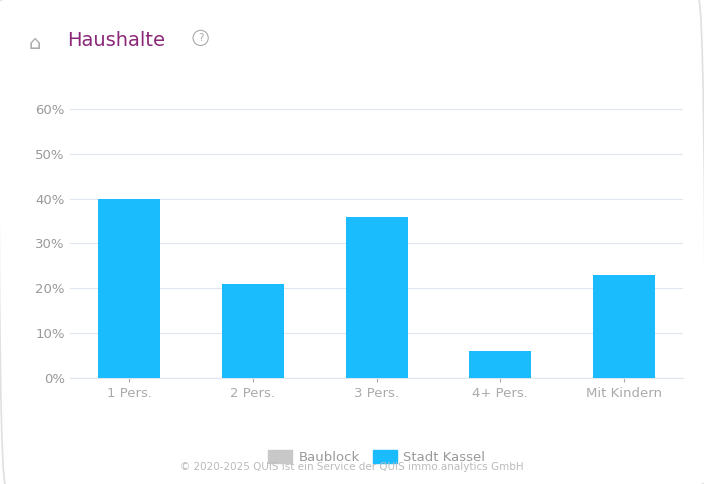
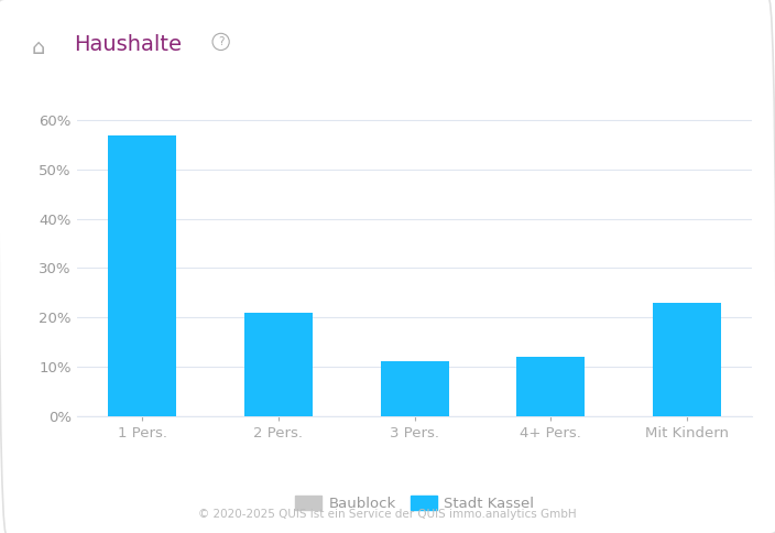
1 Pers.: 40% -> 57%
3 Pers.: 36% -> 11%
4+ Pers.: 6% -> 12%
